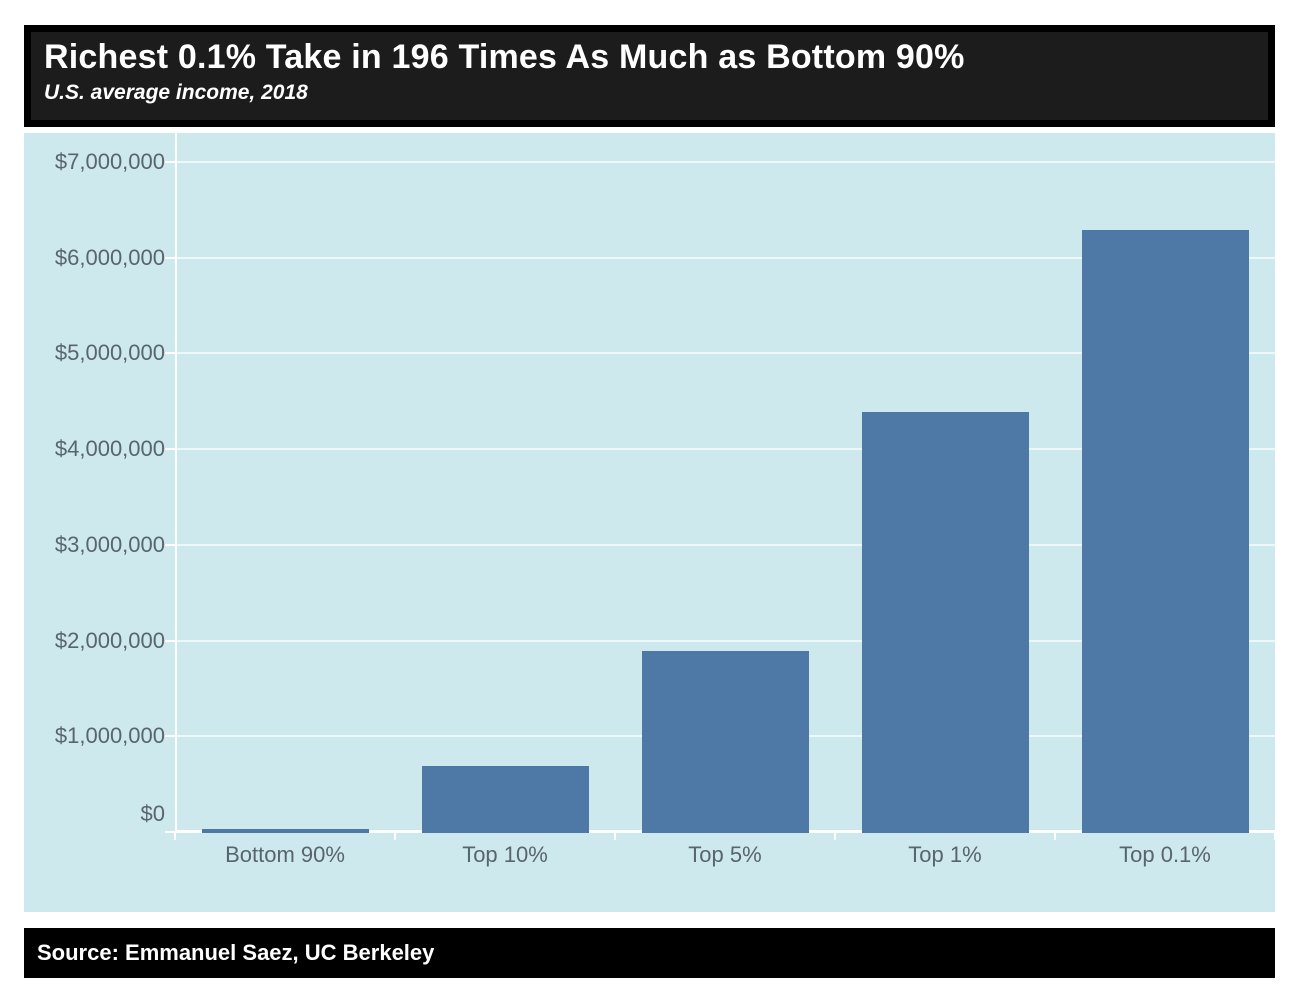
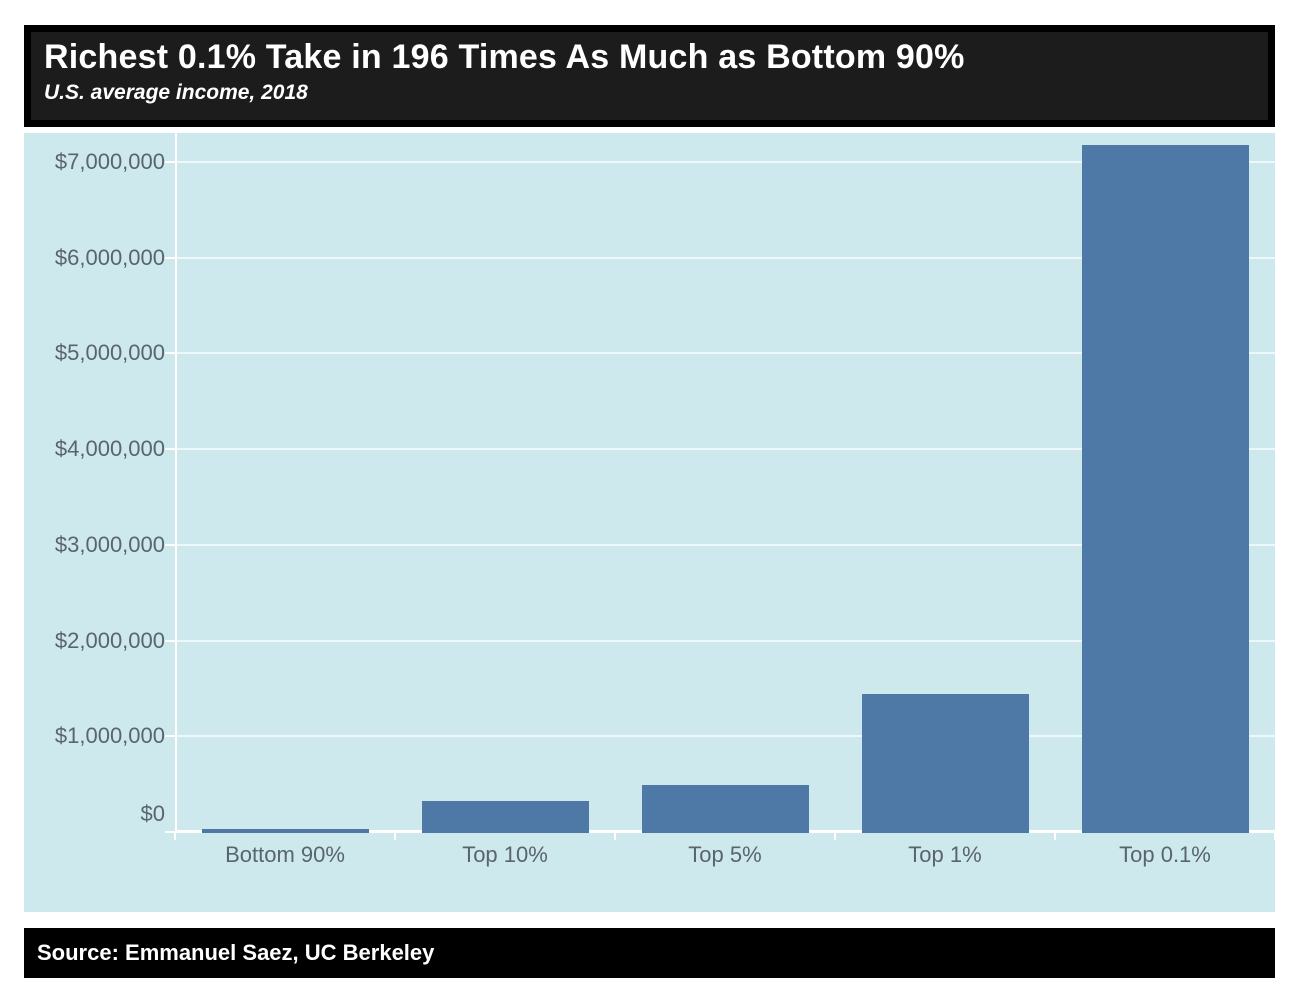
Top 10%: $700000 -> $300000
Top 5%: $1900000 -> $500000
Top 1%: $4400000 -> $1400000
Top 0.1%: $6300000 -> $7200000
